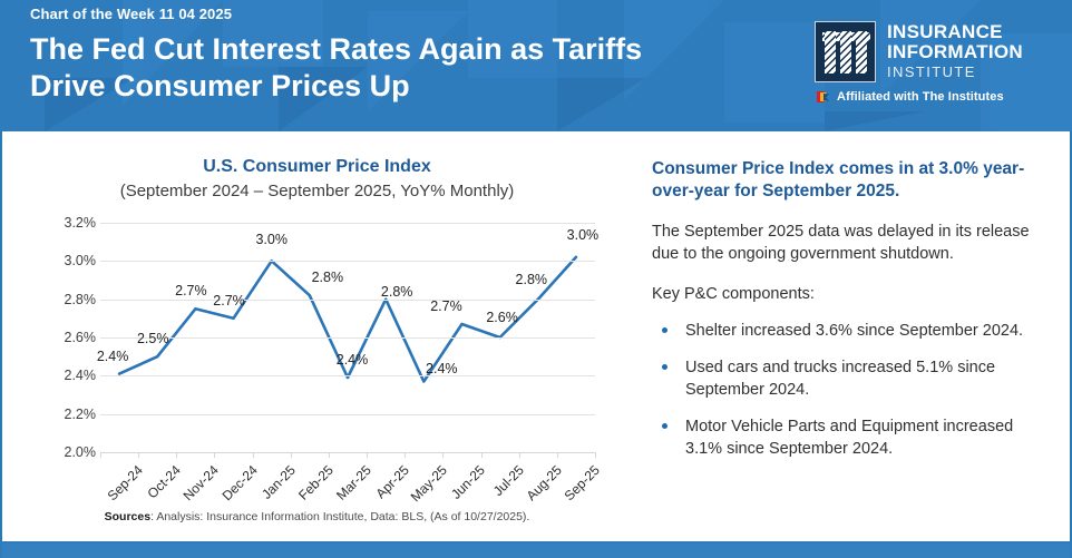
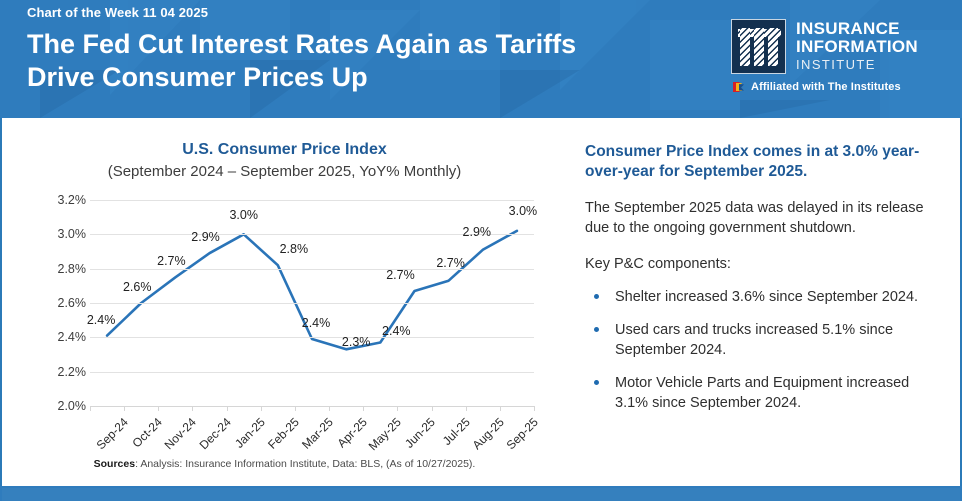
Oct-24: 2.5% -> 2.6%
Dec-24: 2.7% -> 2.9%
Apr-25: 2.8% -> 2.3%
Jul-25: 2.6% -> 2.7%
Aug-25: 2.8% -> 2.9%
